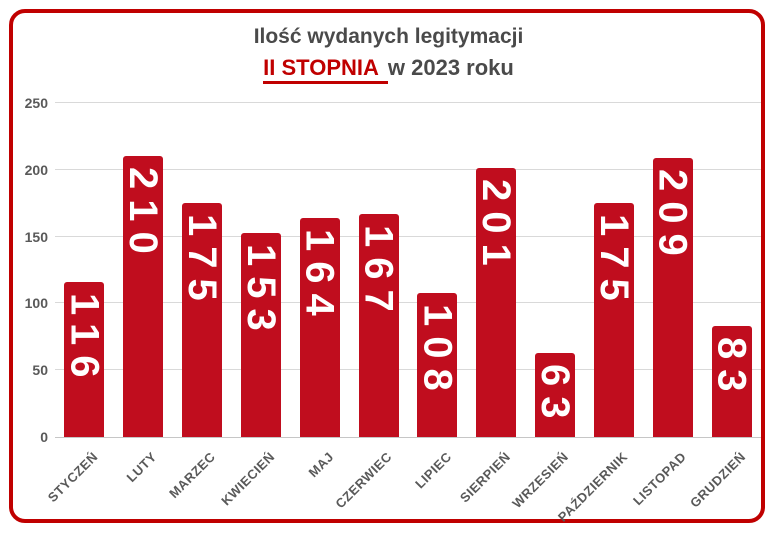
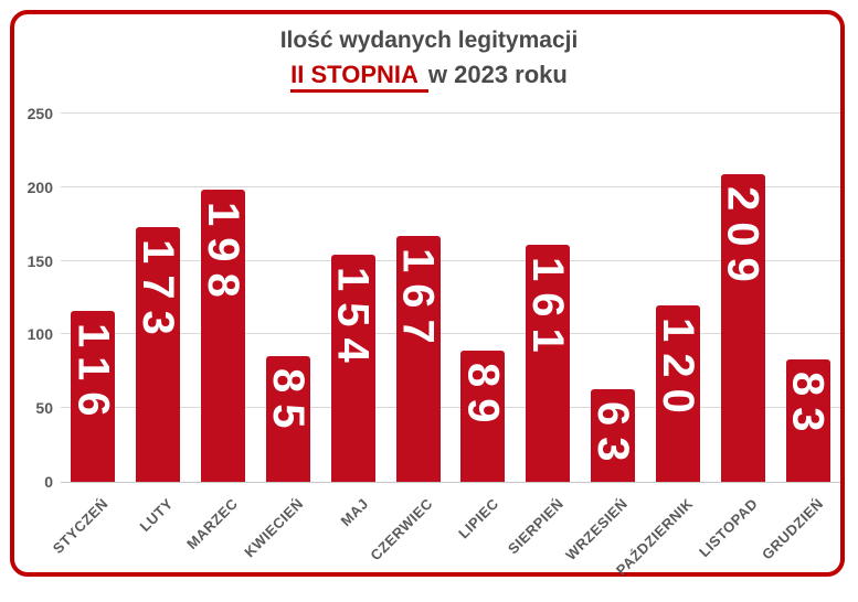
LUTY: 210 -> 173
MARZEC: 175 -> 198
KWIECIEŃ: 153 -> 85
MAJ: 164 -> 154
LIPIEC: 108 -> 89
SIERPIEŃ: 201 -> 161
PAŹDZIERNIK: 175 -> 120
